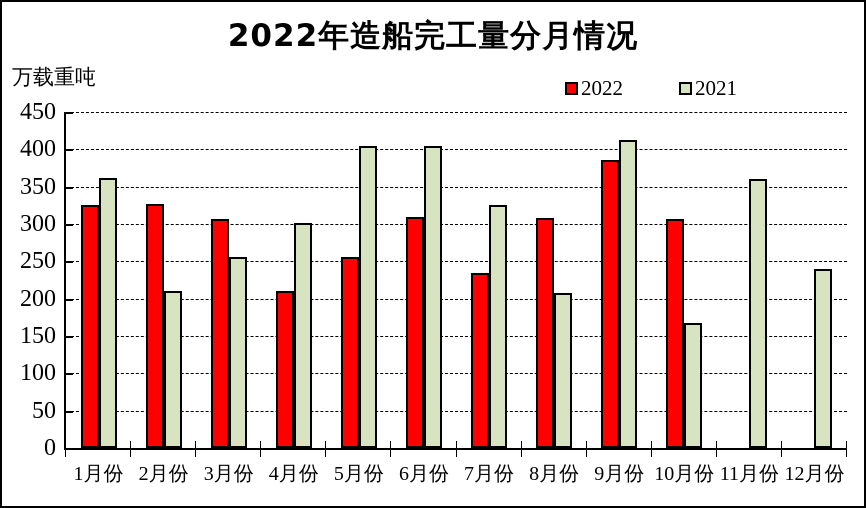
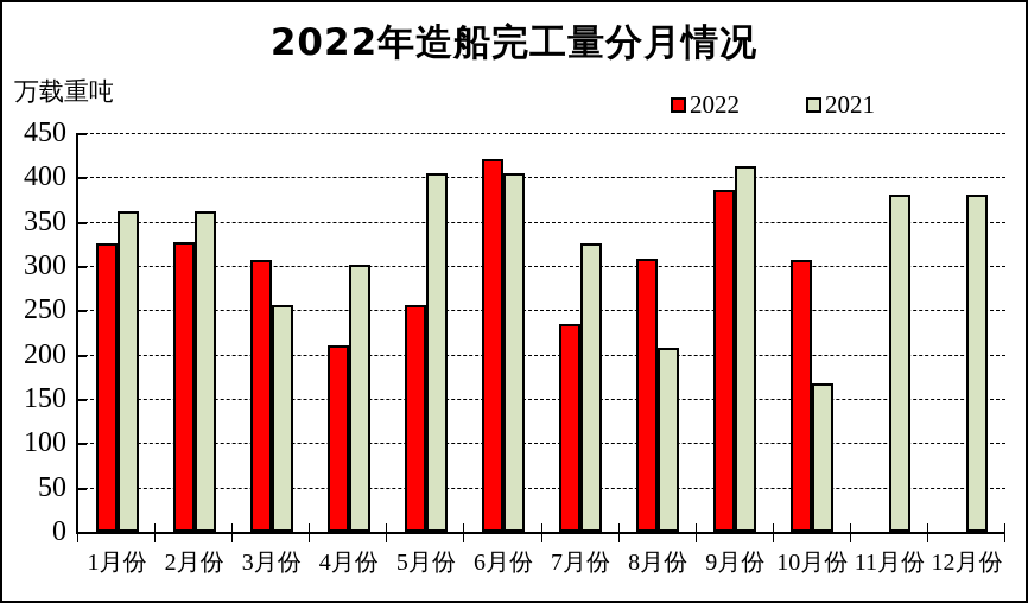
2021/2月份: 210 -> 360
2022/6月份: 310 -> 420
2021/11月份: 360 -> 380
2021/12月份: 240 -> 380
